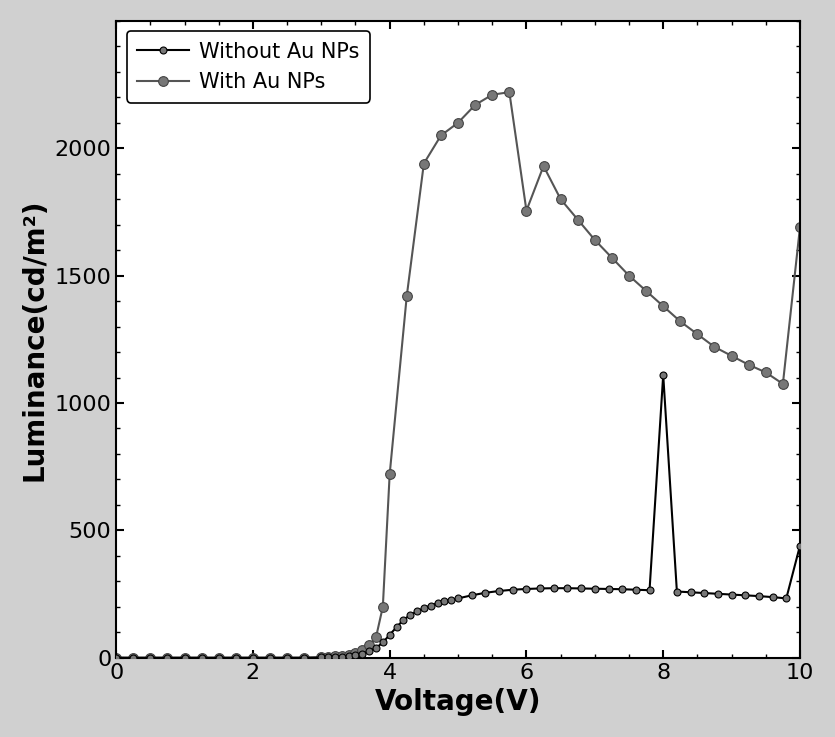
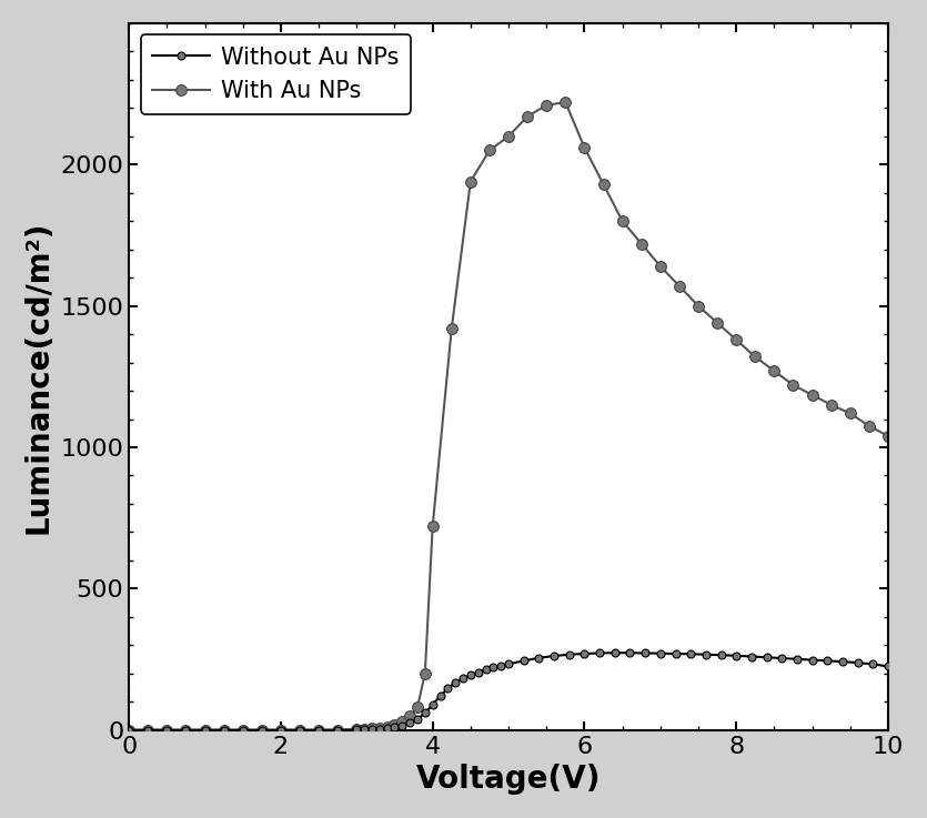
With Au NPs/6: 1755 -> 2060
Without Au NPs/8: 1110 -> 263
Without Au NPs/10: 440 -> 225
With Au NPs/10: 1690 -> 1040
